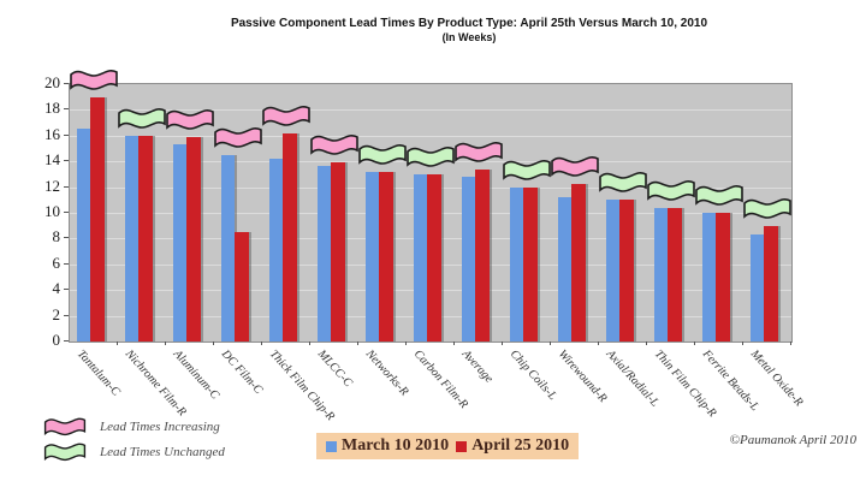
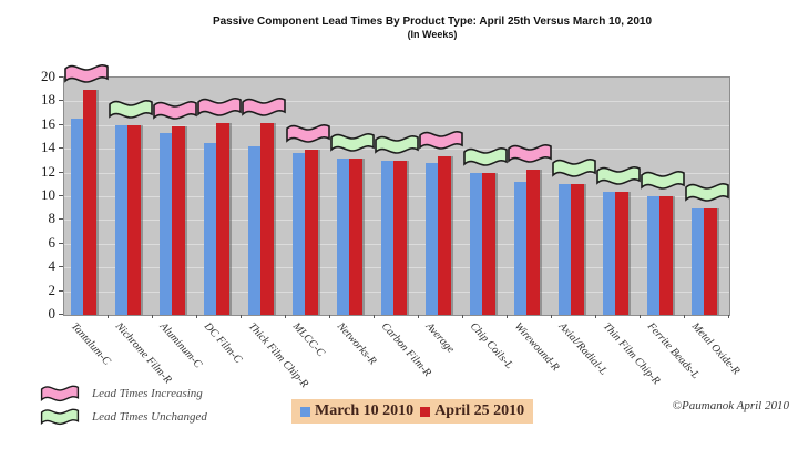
April 25 2010/DC Film-C: 8.5 -> 16.2
March 10 2010/Metal Oxide-R: 8.3 -> 9.0
